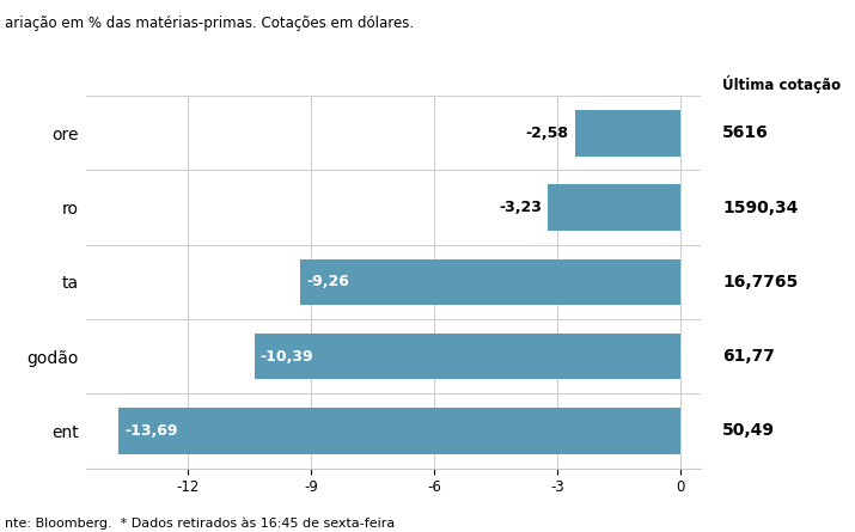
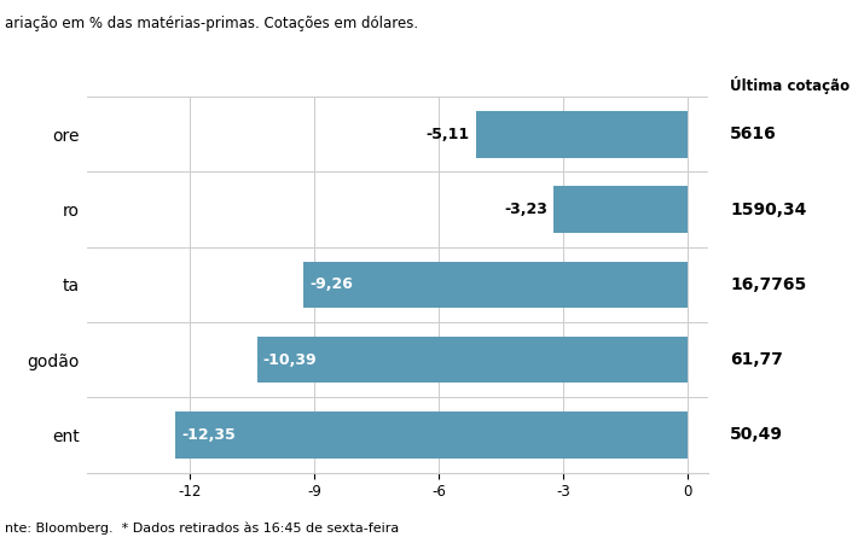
ore: -2,58 -> -5,11
ent: -13,69 -> -12,35
